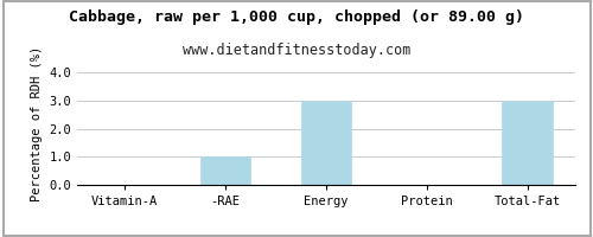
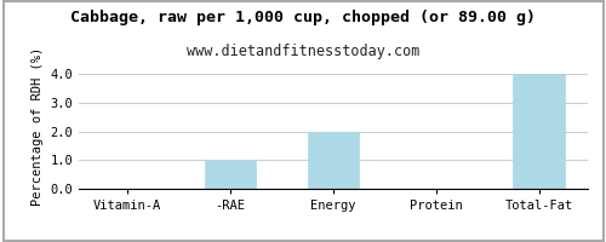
Energy: 3 -> 2
Total-Fat: 3 -> 4
